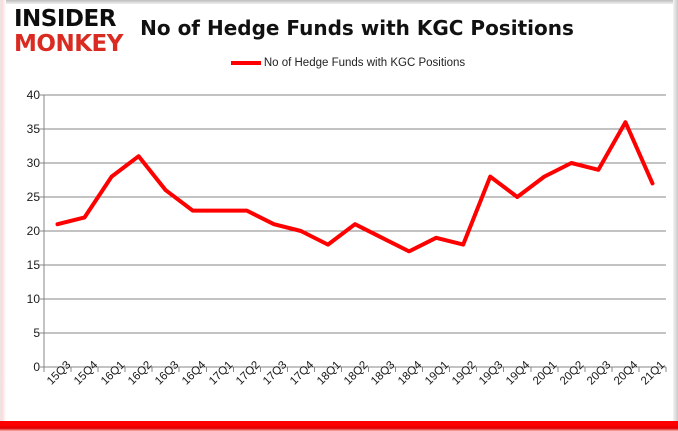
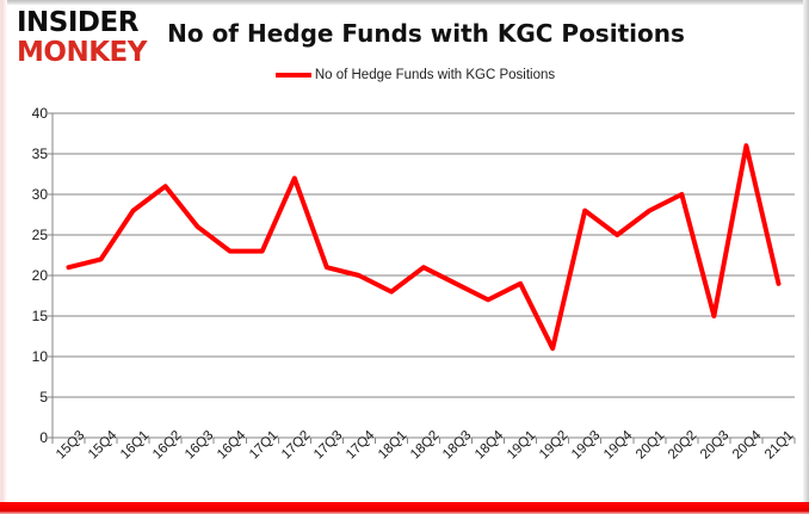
17Q2: 23 -> 32
19Q2: 18 -> 11
20Q3: 29 -> 15
21Q1: 27 -> 19
